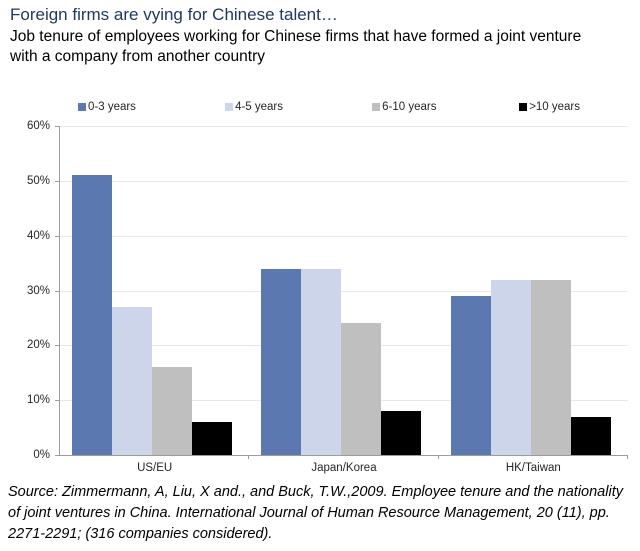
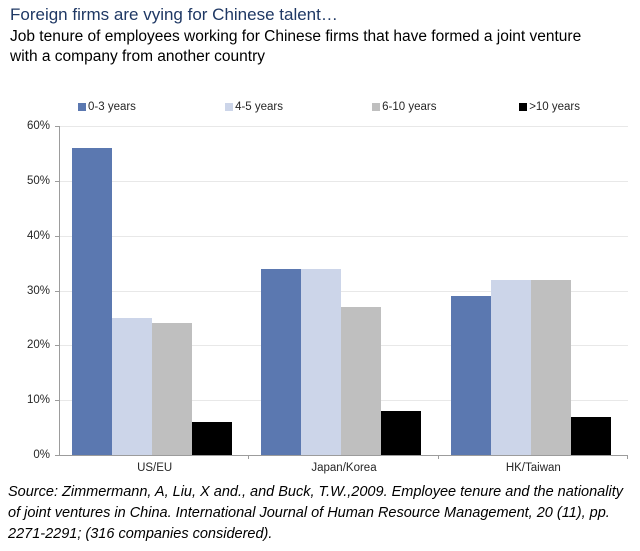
0-3 years/US/EU: 51% -> 56%
4-5 years/US/EU: 27% -> 25%
6-10 years/US/EU: 16% -> 24%
6-10 years/Japan/Korea: 24% -> 27%
